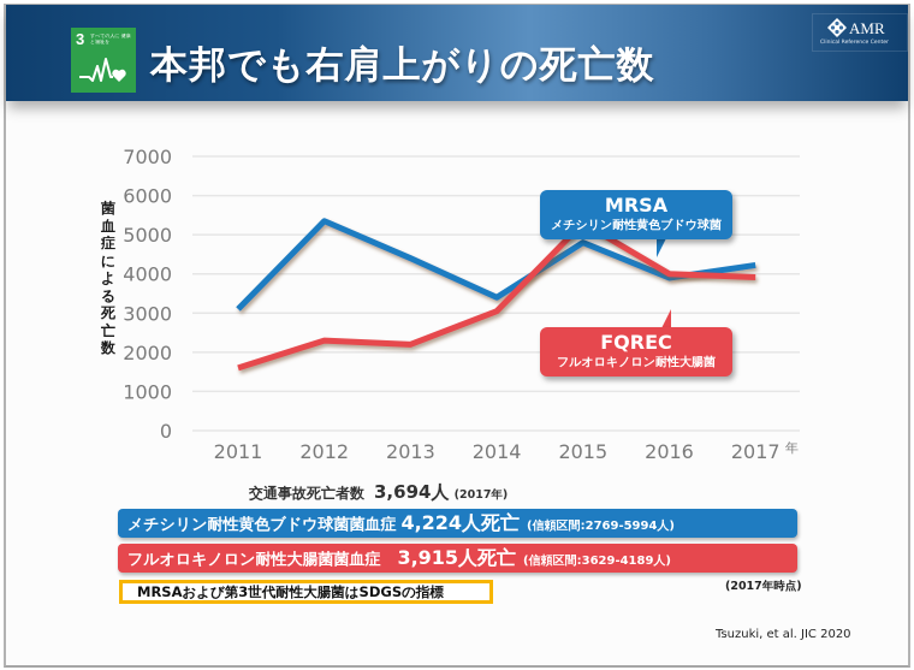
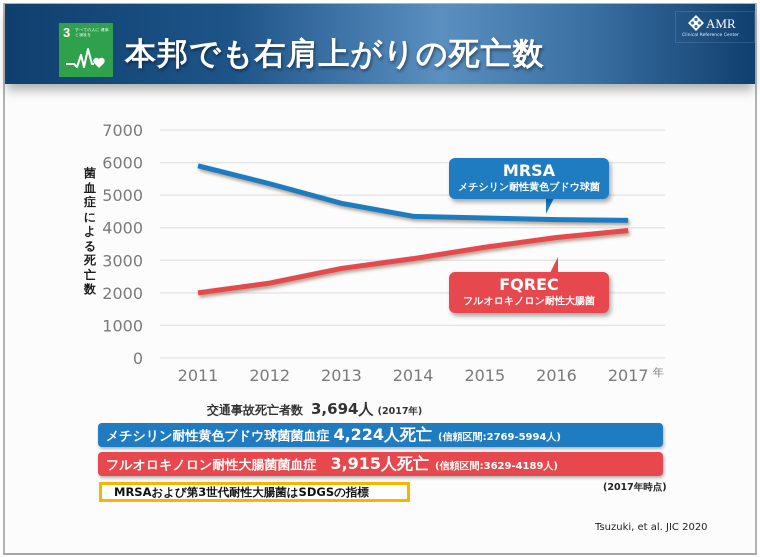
MRSA/2011: 3100 -> 5900
FQREC/2011: 1600 -> 2000
MRSA/2013: 4400 -> 4800
FQREC/2013: 2200 -> 2800
MRSA/2014: 3400 -> 4400
MRSA/2015: 4800 -> 4300
FQREC/2015: 5300 -> 3400
MRSA/2016: 3900 -> 4200
FQREC/2016: 4000 -> 3700
